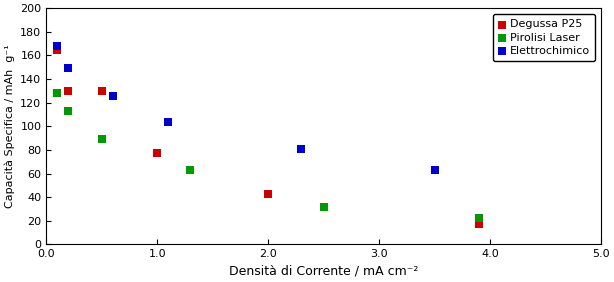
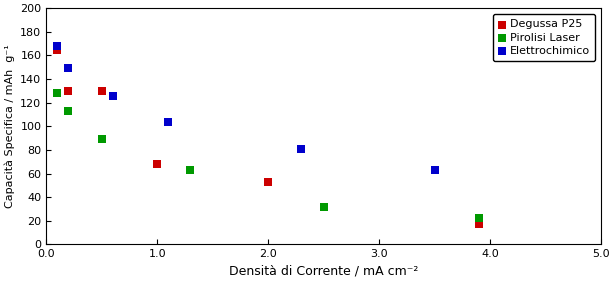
Degussa P25/1.0: 77 -> 68
Degussa P25/2.0: 43 -> 53
